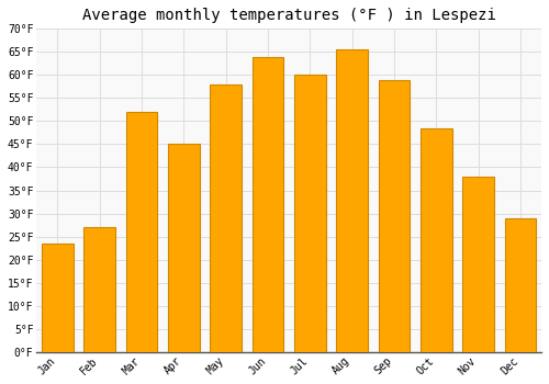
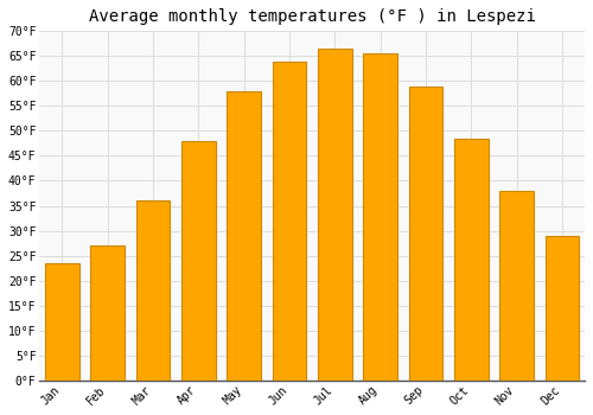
Mar: 52.0°F -> 36.0°F
Apr: 45.0°F -> 48.0°F
Jul: 60.0°F -> 66.5°F
